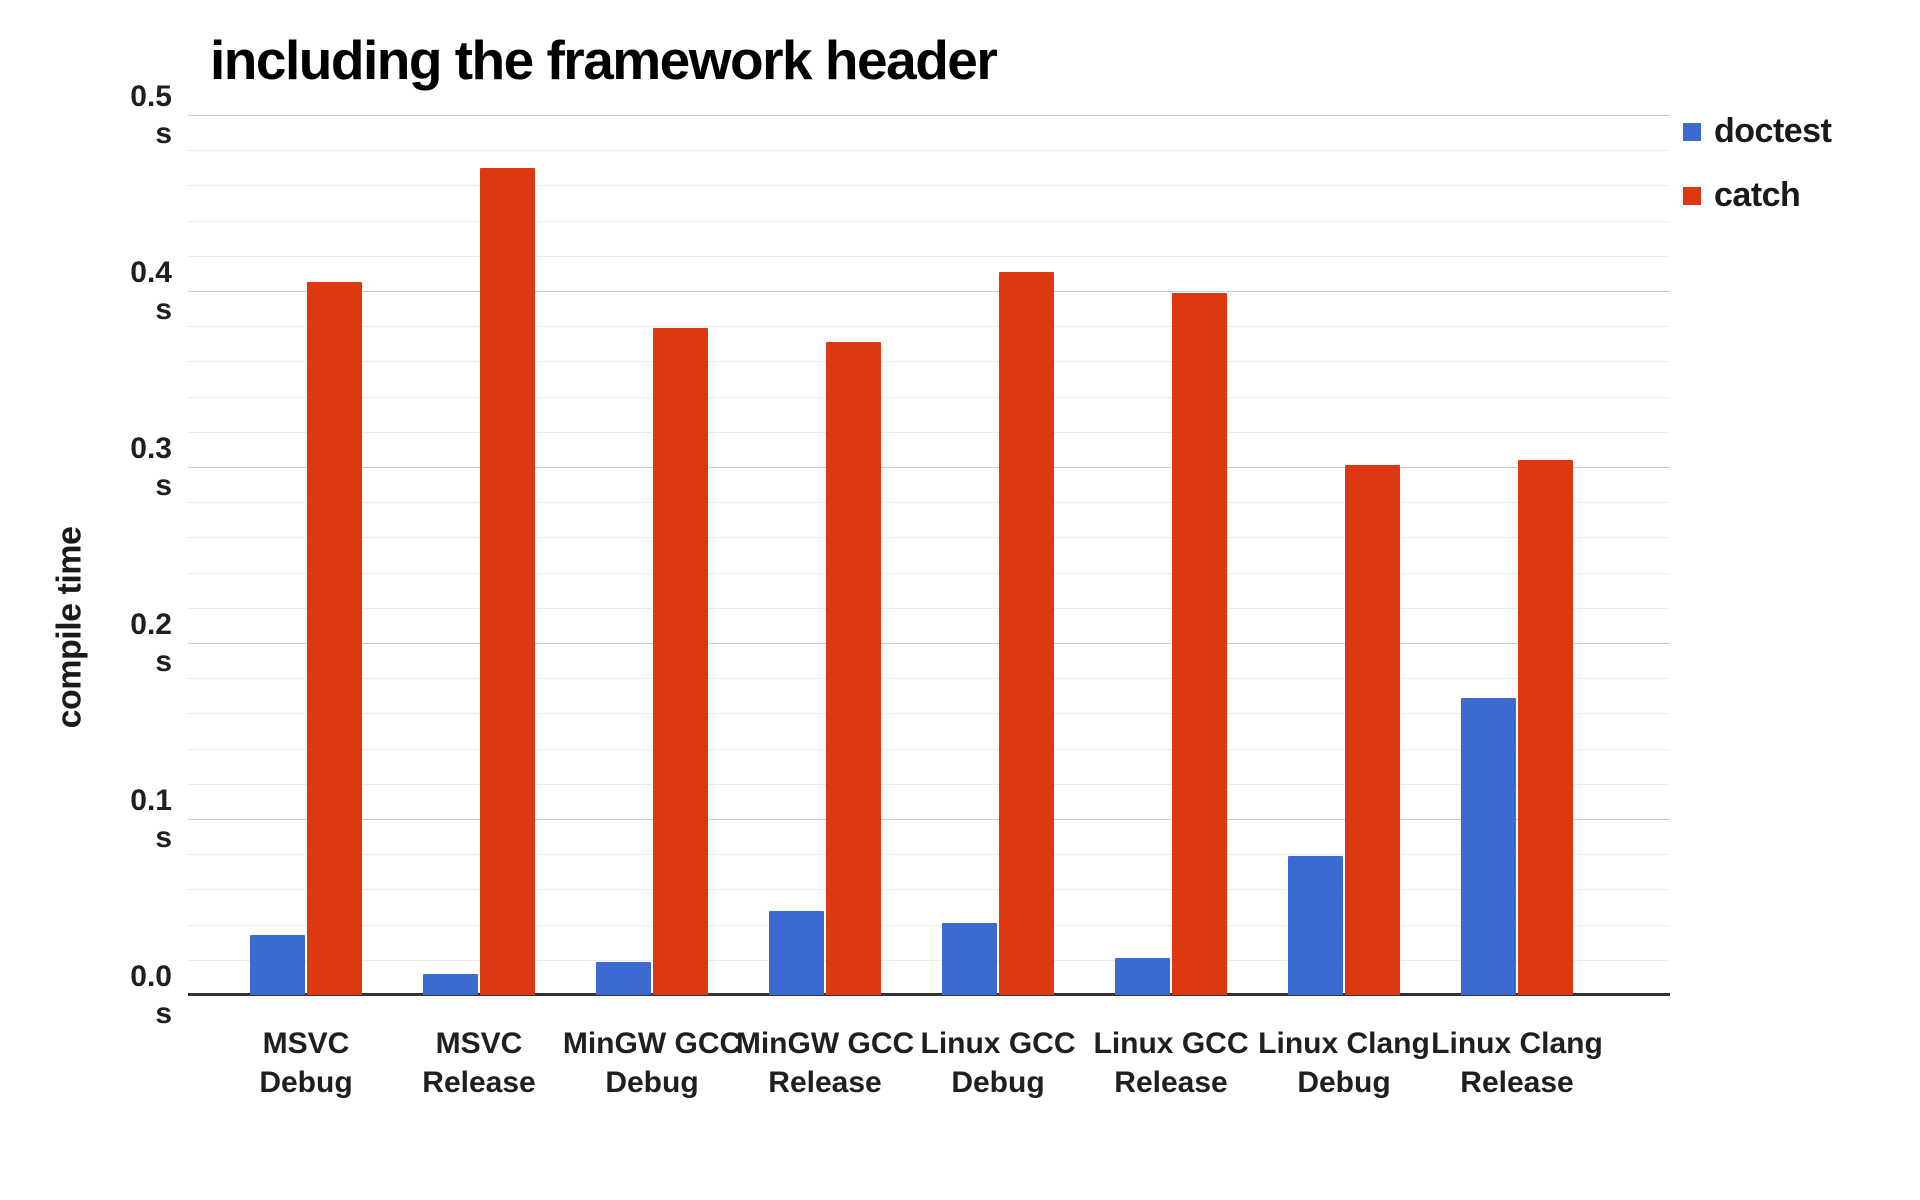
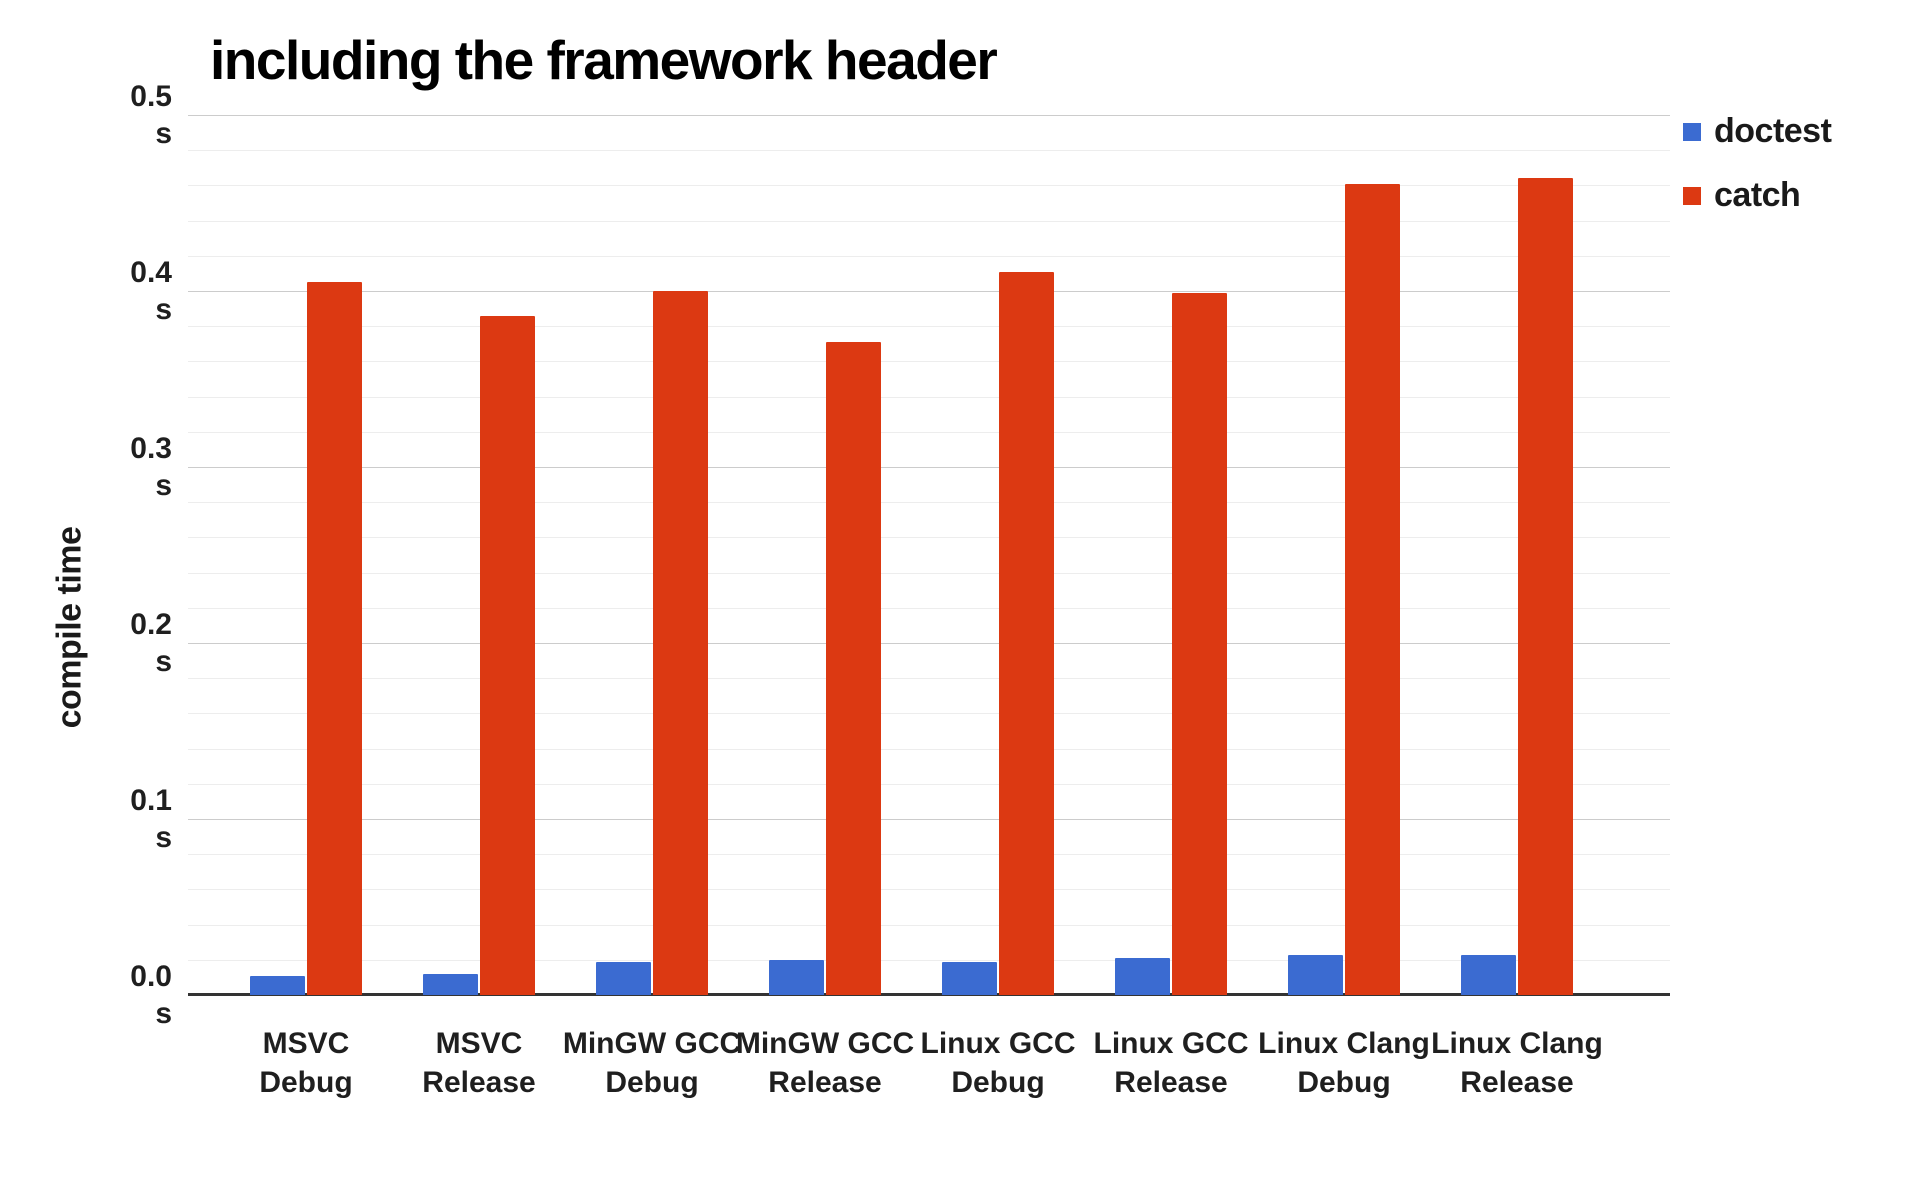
doctest/MSVC Debug: 0.034 -> 0.011
catch/MSVC Release: 0.470 -> 0.386
catch/MinGW GCC Debug: 0.379 -> 0.400
doctest/MinGW GCC Release: 0.048 -> 0.020
doctest/Linux GCC Debug: 0.041 -> 0.019
doctest/Linux Clang Debug: 0.079 -> 0.023
catch/Linux Clang Debug: 0.301 -> 0.461
doctest/Linux Clang Release: 0.169 -> 0.023
catch/Linux Clang Release: 0.304 -> 0.464
